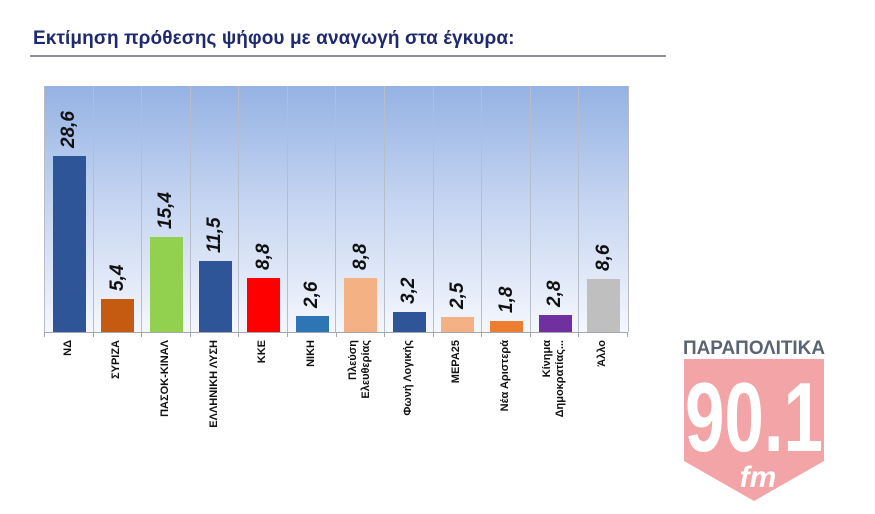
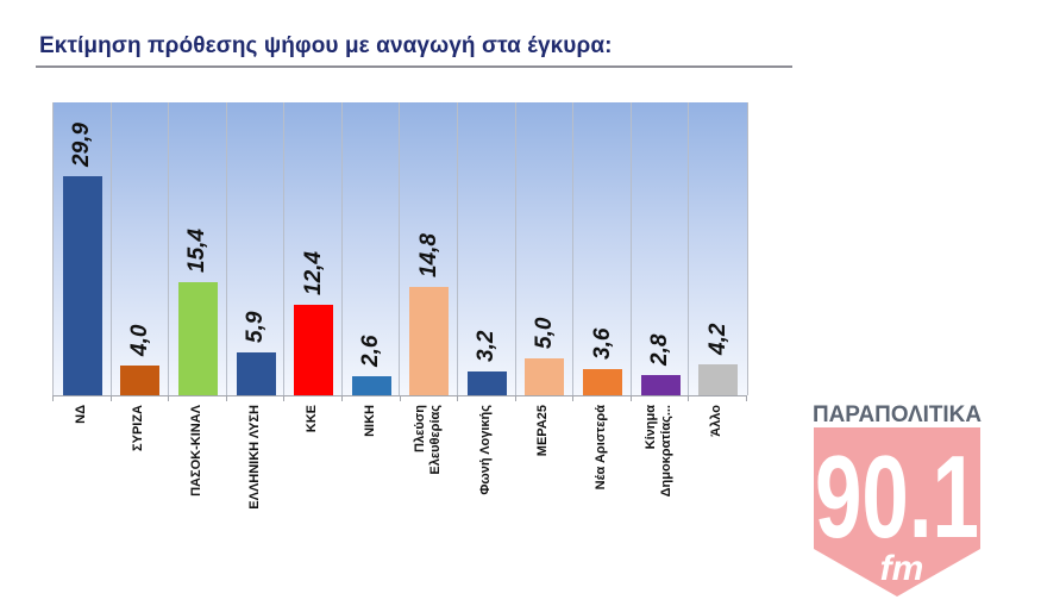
ΝΔ: 28,6 -> 29,9
ΣΥΡΙΖΑ: 5,4 -> 4,0
ΕΛΛΗΝΙΚΗ ΛΥΣΗ: 11,5 -> 5,9
ΚΚΕ: 8,8 -> 12,4
Πλεύση Ελευθερίας: 8,8 -> 14,8
ΜΕΡΑ25: 2,5 -> 5,0
Νέα Αριστερά: 1,8 -> 3,6
Άλλο: 8,6 -> 4,2
